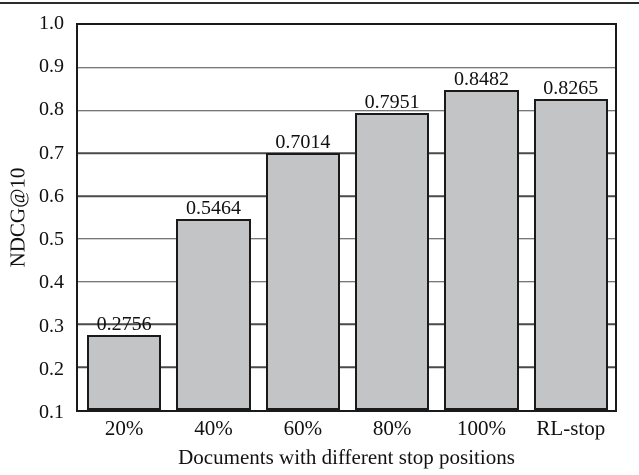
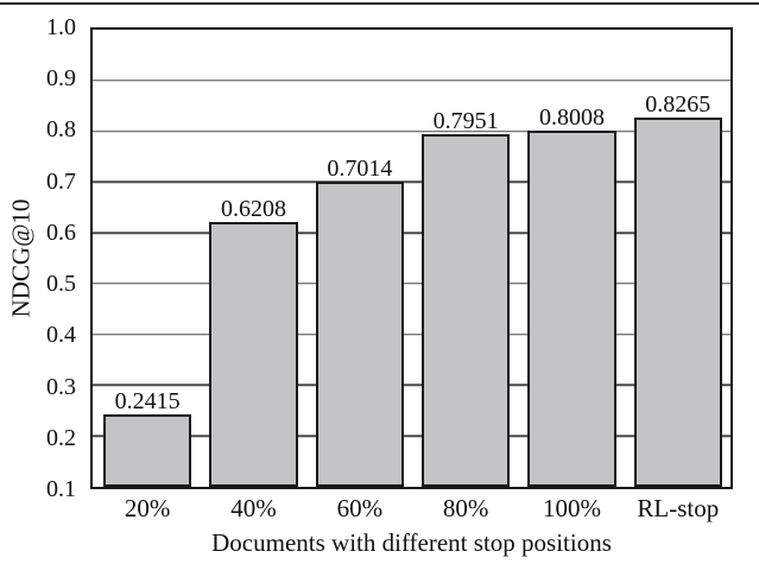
20%: 0.2756 -> 0.2415
40%: 0.5464 -> 0.6208
100%: 0.8482 -> 0.8008
